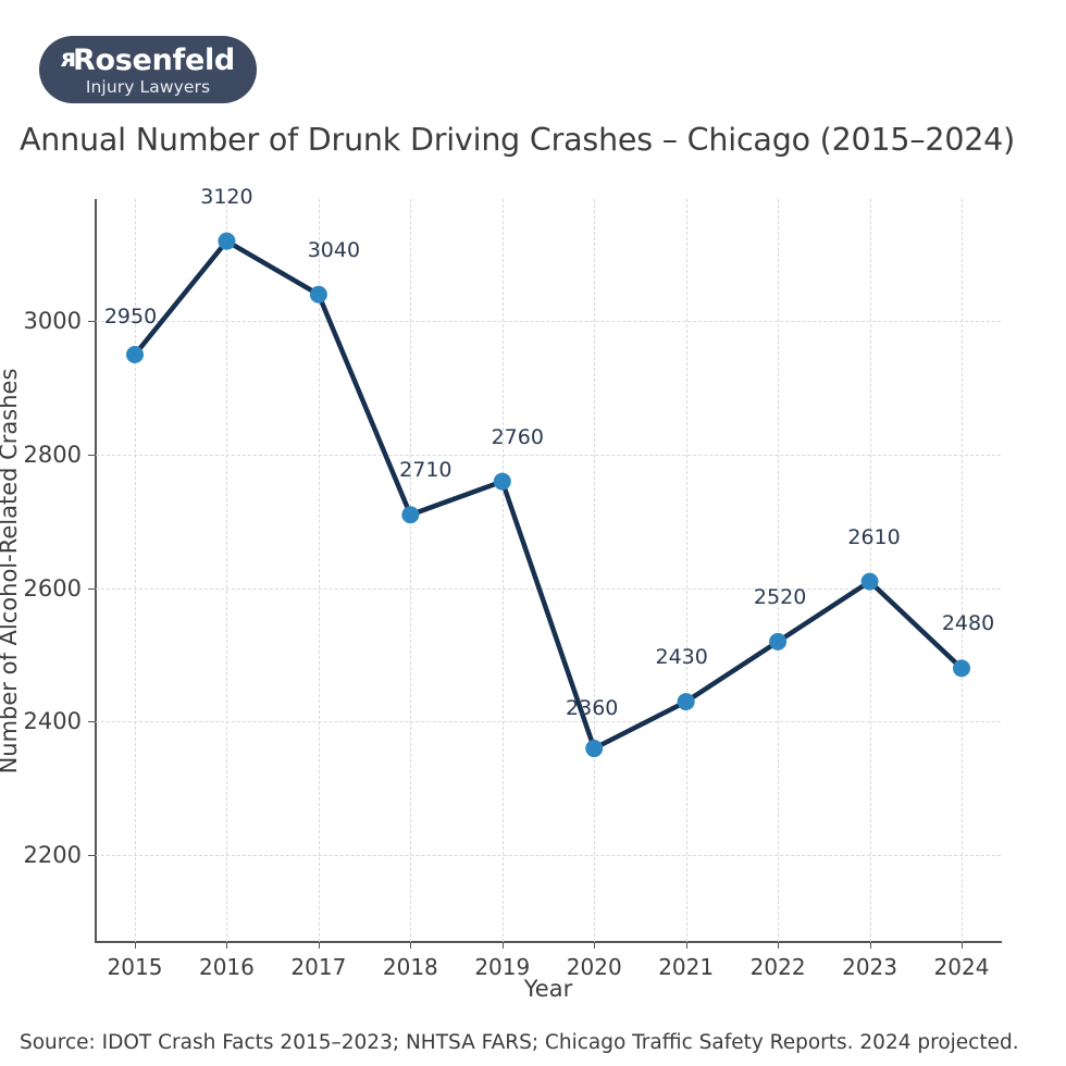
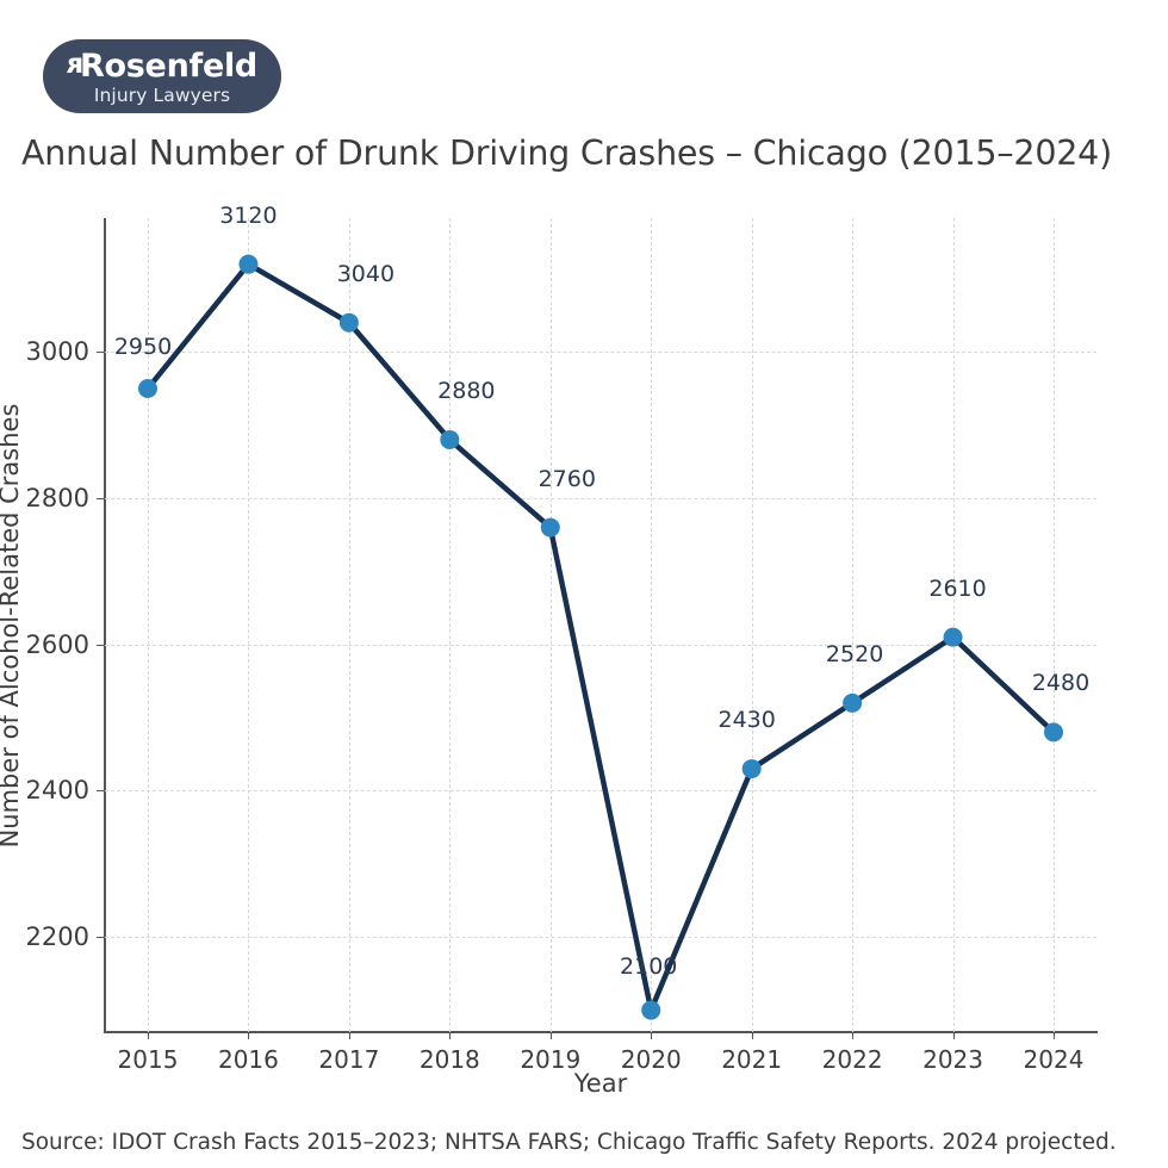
2018: 2710 -> 2880
2020: 2360 -> 2100
